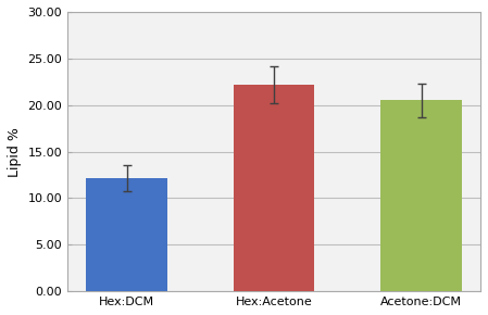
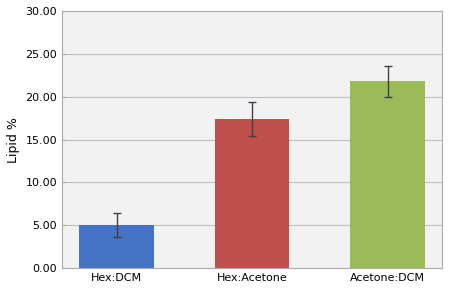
Hex:DCM: 12.2 -> 5.0
Hex:Acetone: 22.2 -> 17.4
Acetone:DCM: 20.5 -> 21.8
